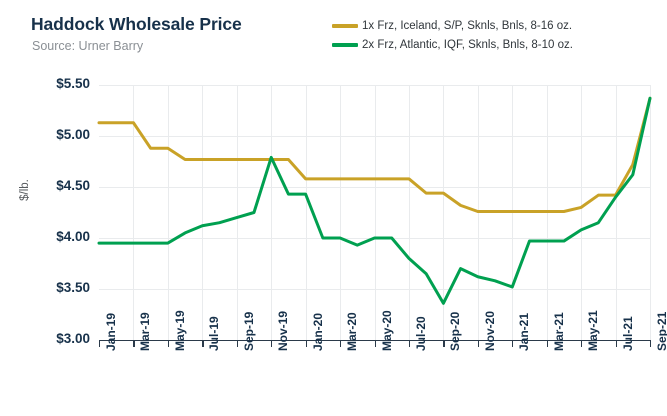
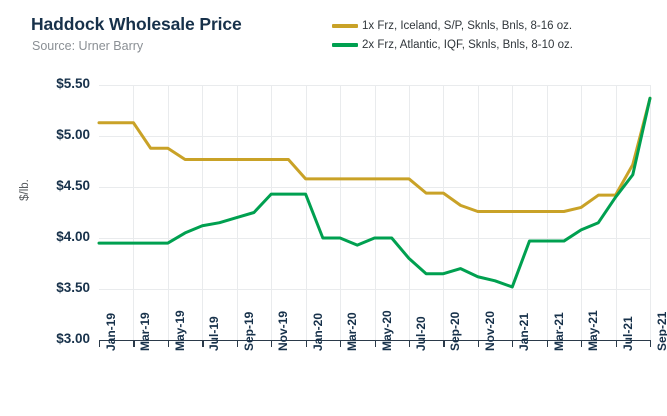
2x Frz, Atlantic, IQF, Sknls, Bnls, 8-10 oz./Nov-19: $4.79 -> $4.43
2x Frz, Atlantic, IQF, Sknls, Bnls, 8-10 oz./Sep-20: $3.36 -> $3.65
